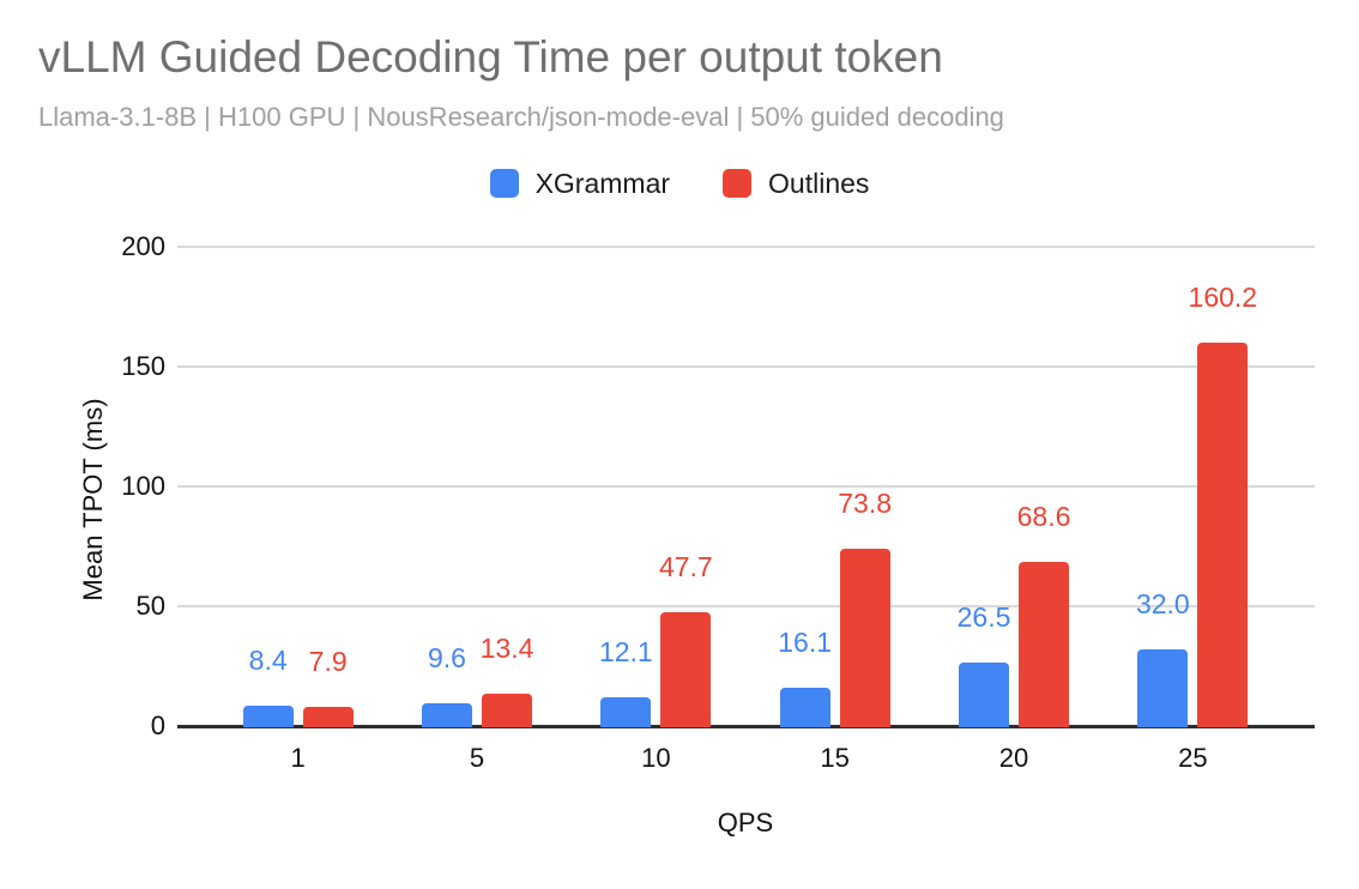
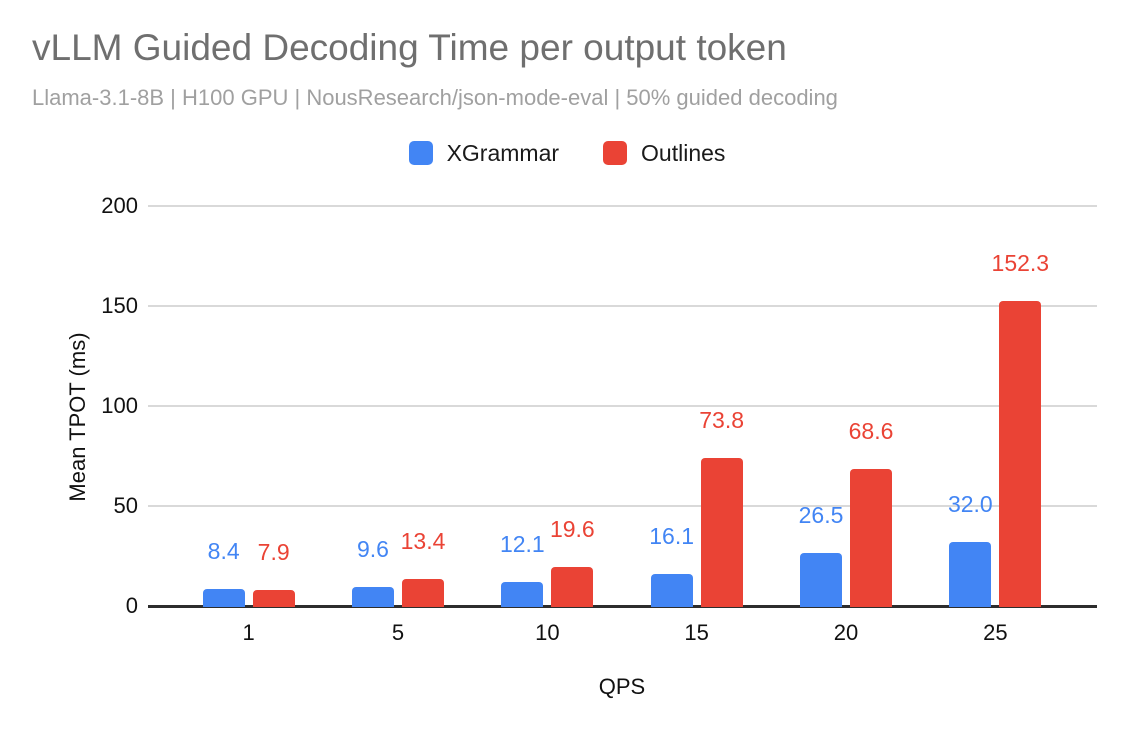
Outlines/10: 47.7 -> 19.6
Outlines/25: 160.2 -> 152.3
